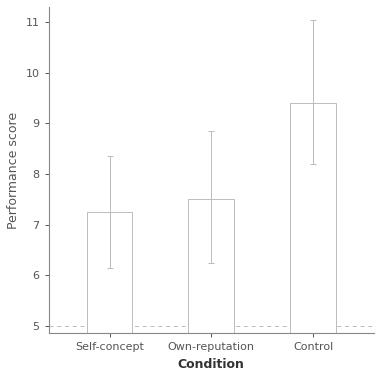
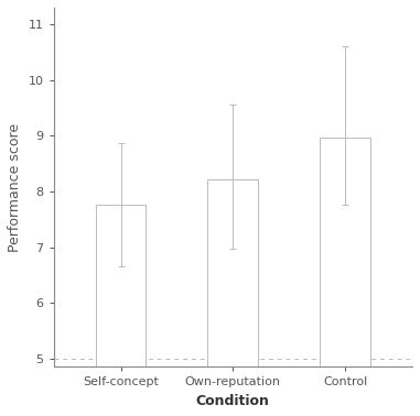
Self-concept: 7.25 -> 7.76
Own-reputation: 7.50 -> 8.22
Control: 9.40 -> 8.96
